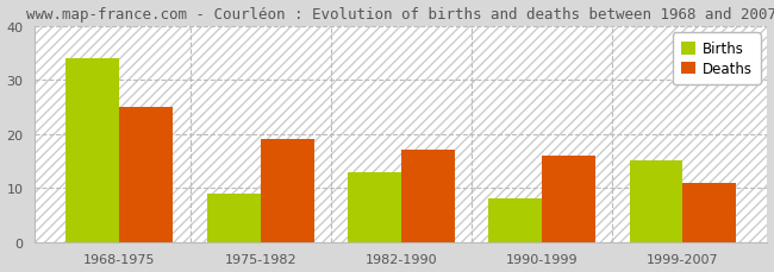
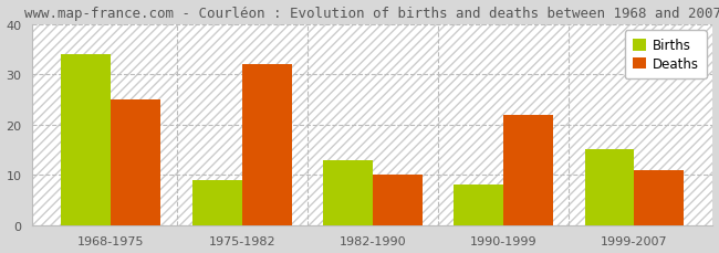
Deaths/1975-1982: 19 -> 32
Deaths/1982-1990: 17 -> 10
Deaths/1990-1999: 16 -> 22
